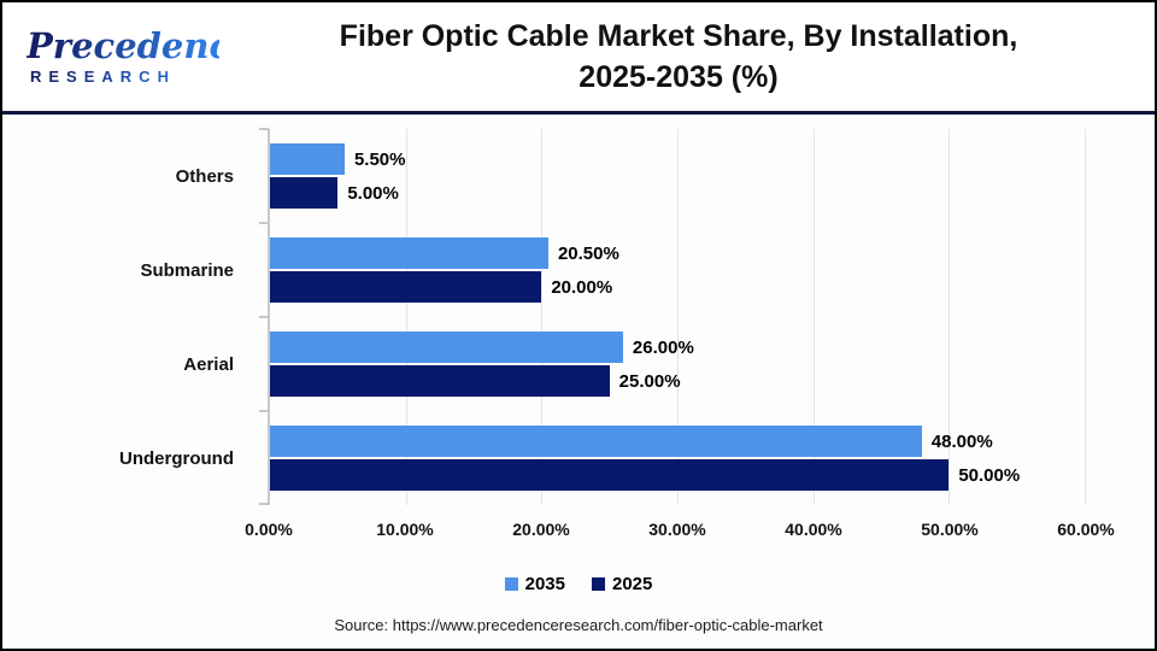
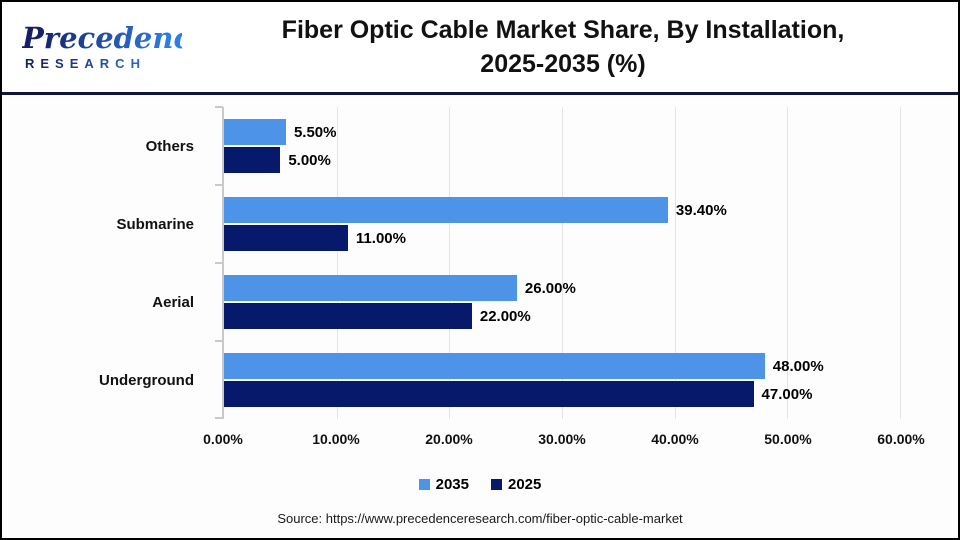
2035/Submarine: 20.50% -> 39.40%
2025/Submarine: 20.00% -> 11.00%
2025/Aerial: 25.00% -> 22.00%
2025/Underground: 50.00% -> 47.00%
